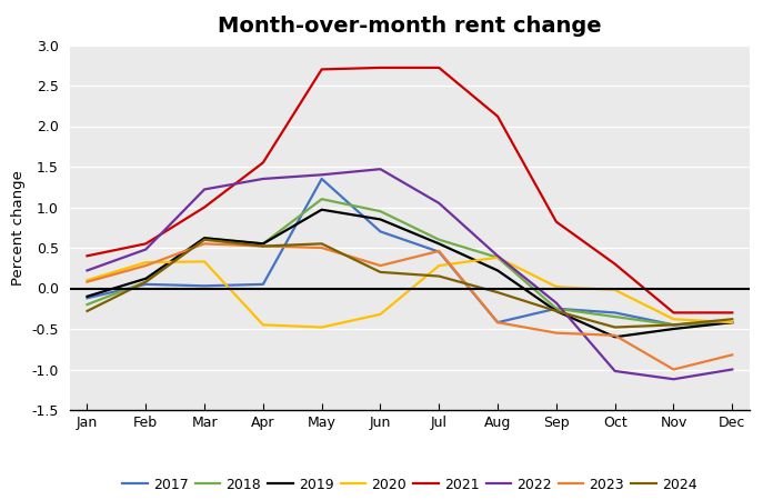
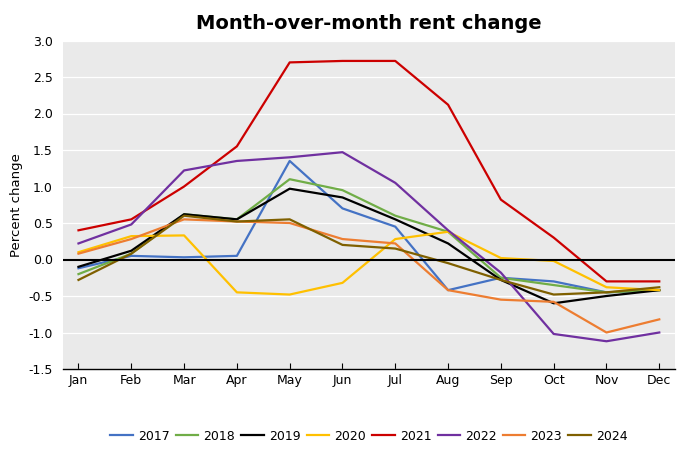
2023/Jul: 0.46 -> 0.22
